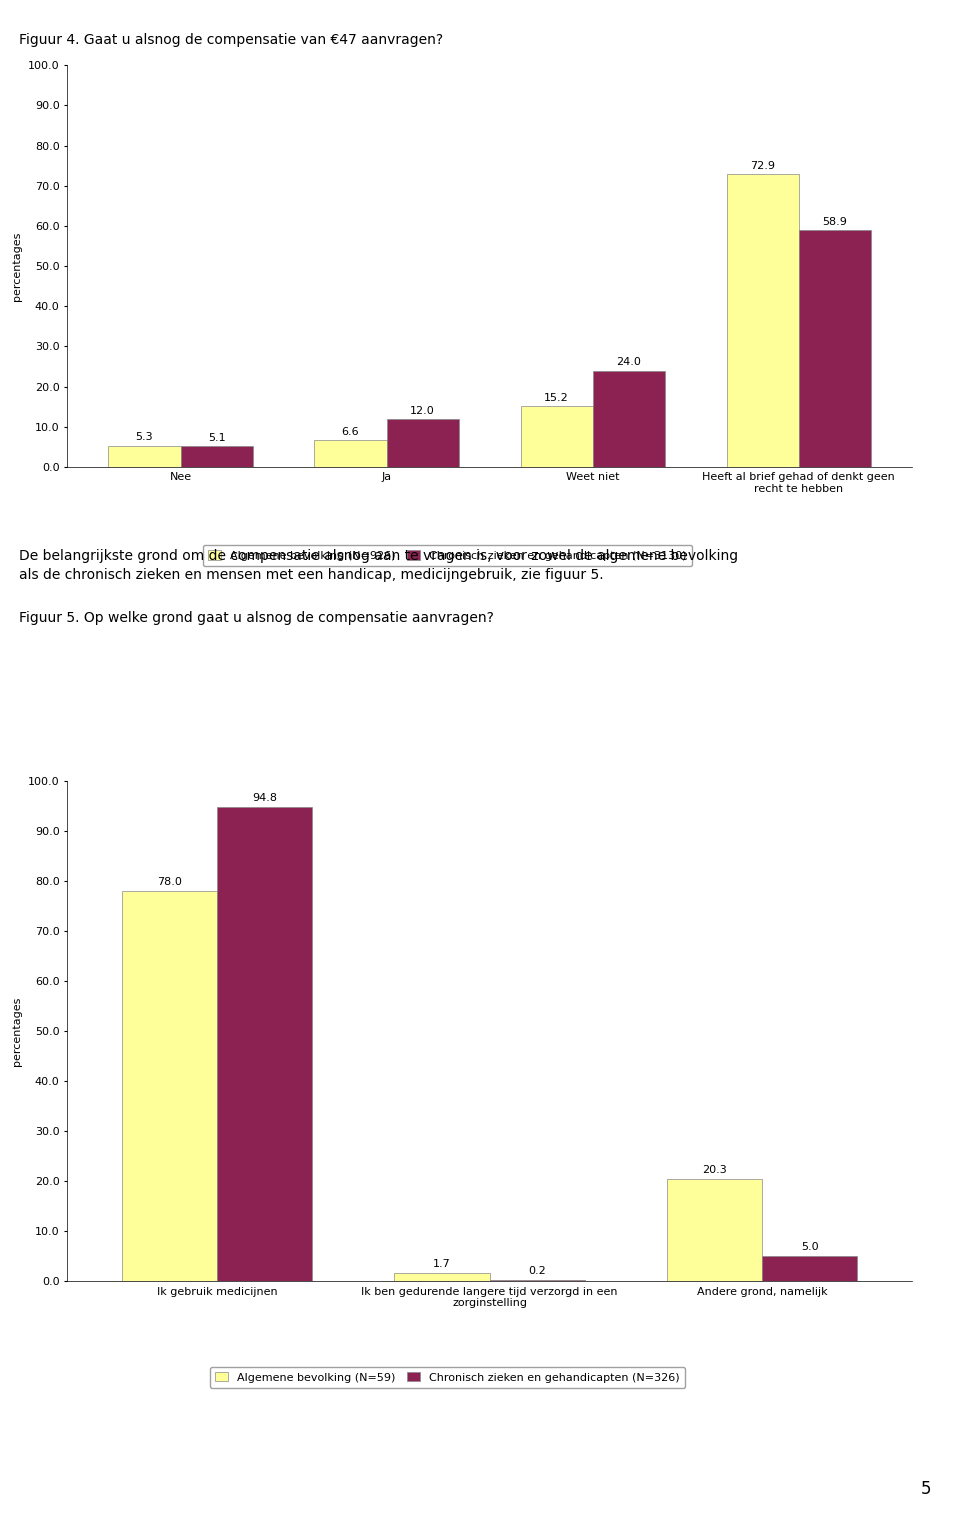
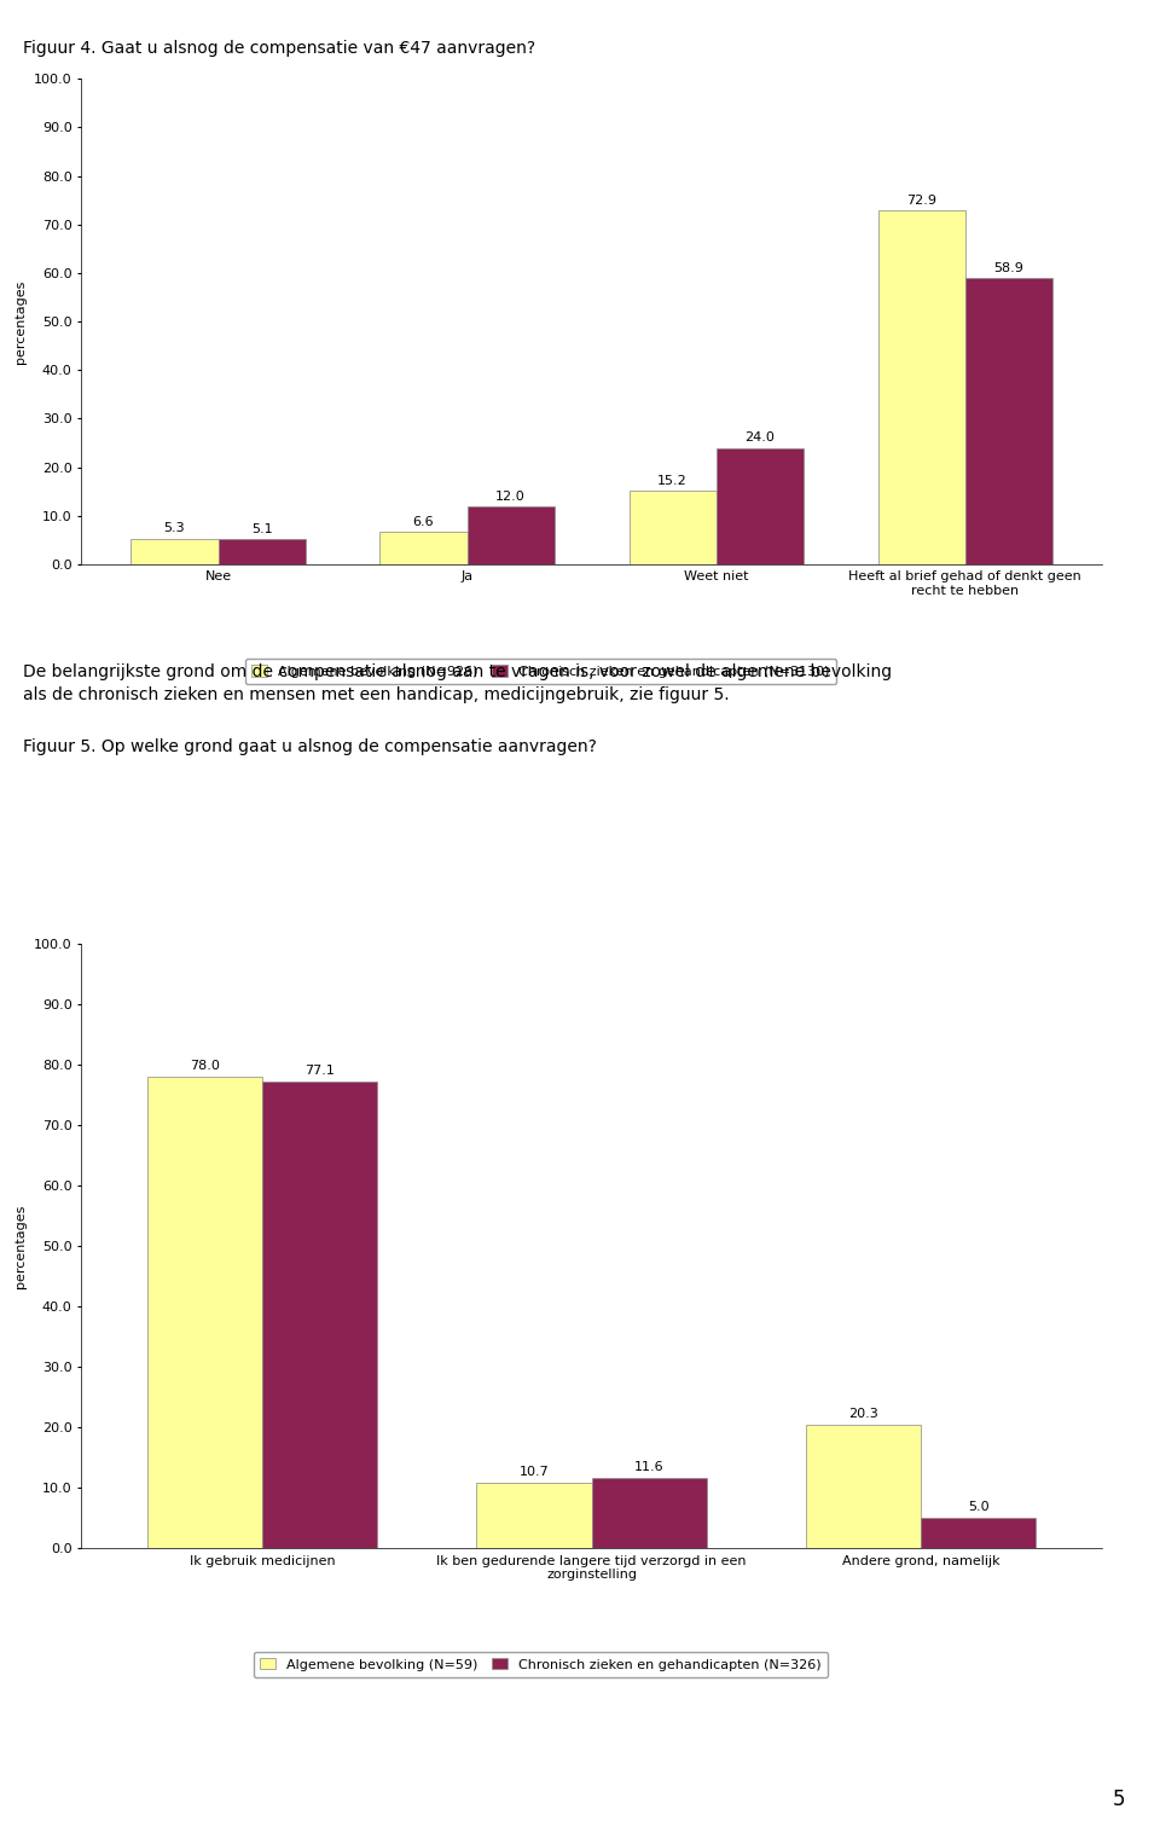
Chronisch zieken en gehandicapten (N=326)/Ik gebruik medicijnen: 94.8 -> 77.1
Algemene bevolking (N=59)/Ik ben gedurende langere tijd verzorgd in een zorginstelling: 1.7 -> 10.7
Chronisch zieken en gehandicapten (N=326)/Ik ben gedurende langere tijd verzorgd in een zorginstelling: 0.2 -> 11.6
